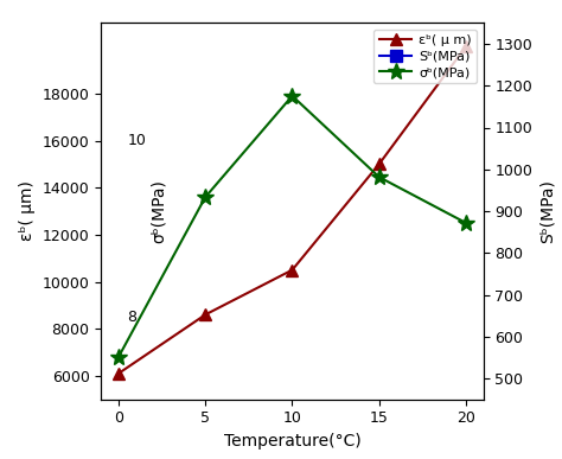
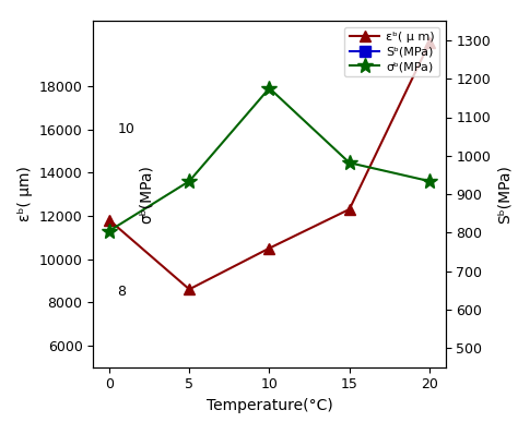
εᵇ( μ m)/0: 6100 -> 11800
σᵇ(MPa)/0: 6800 -> 11300
εᵇ( μ m)/15: 15000 -> 12300
σᵇ(MPa)/20: 12500 -> 13600
